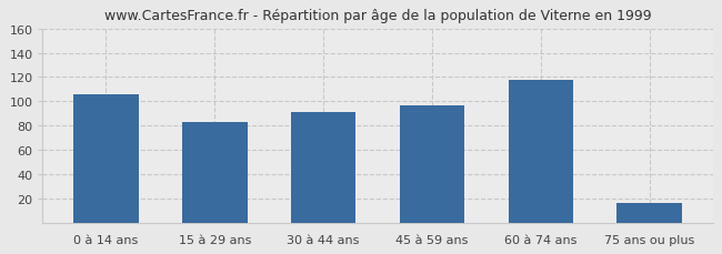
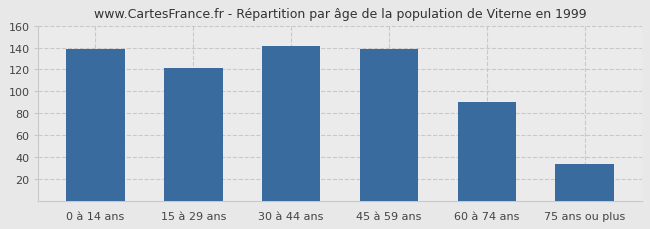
0 à 14 ans: 106 -> 139
15 à 29 ans: 83 -> 121
30 à 44 ans: 91 -> 141
45 à 59 ans: 97 -> 139
60 à 74 ans: 118 -> 90
75 ans ou plus: 16 -> 34
